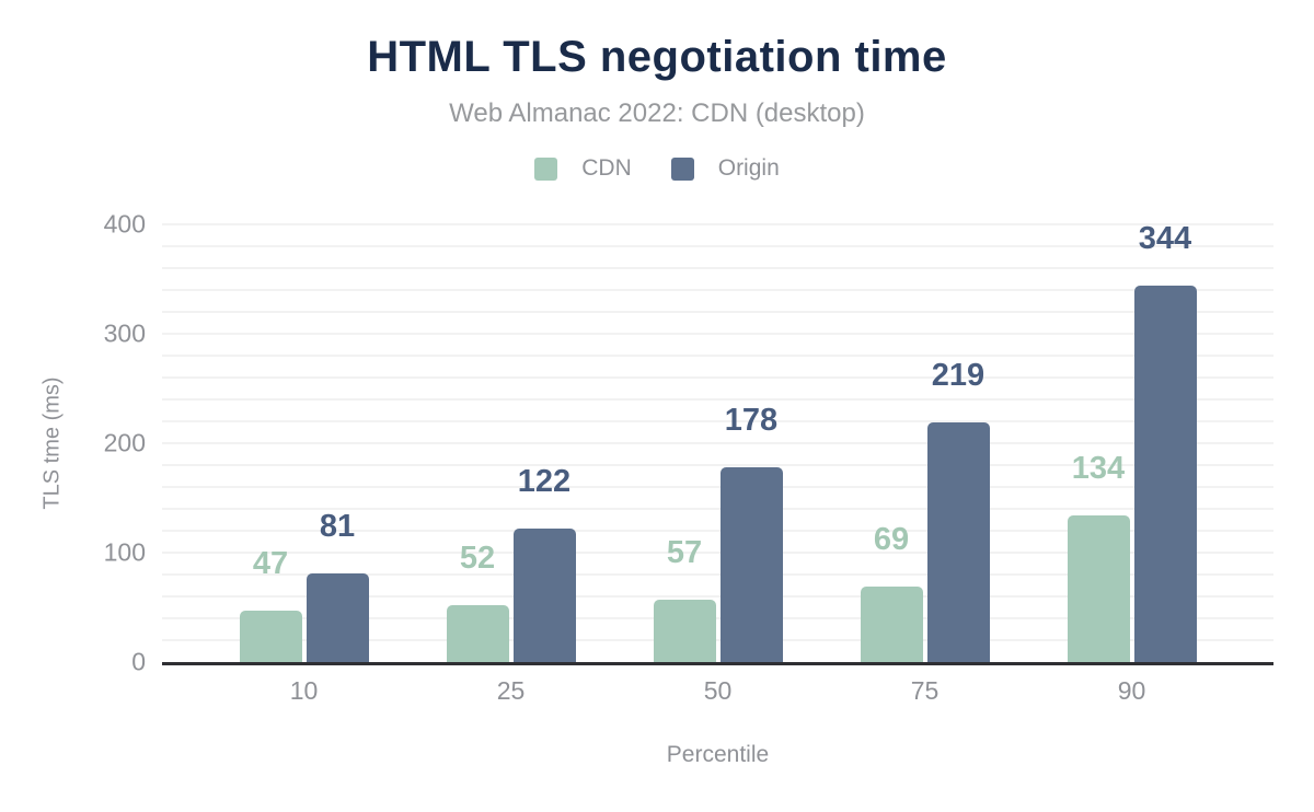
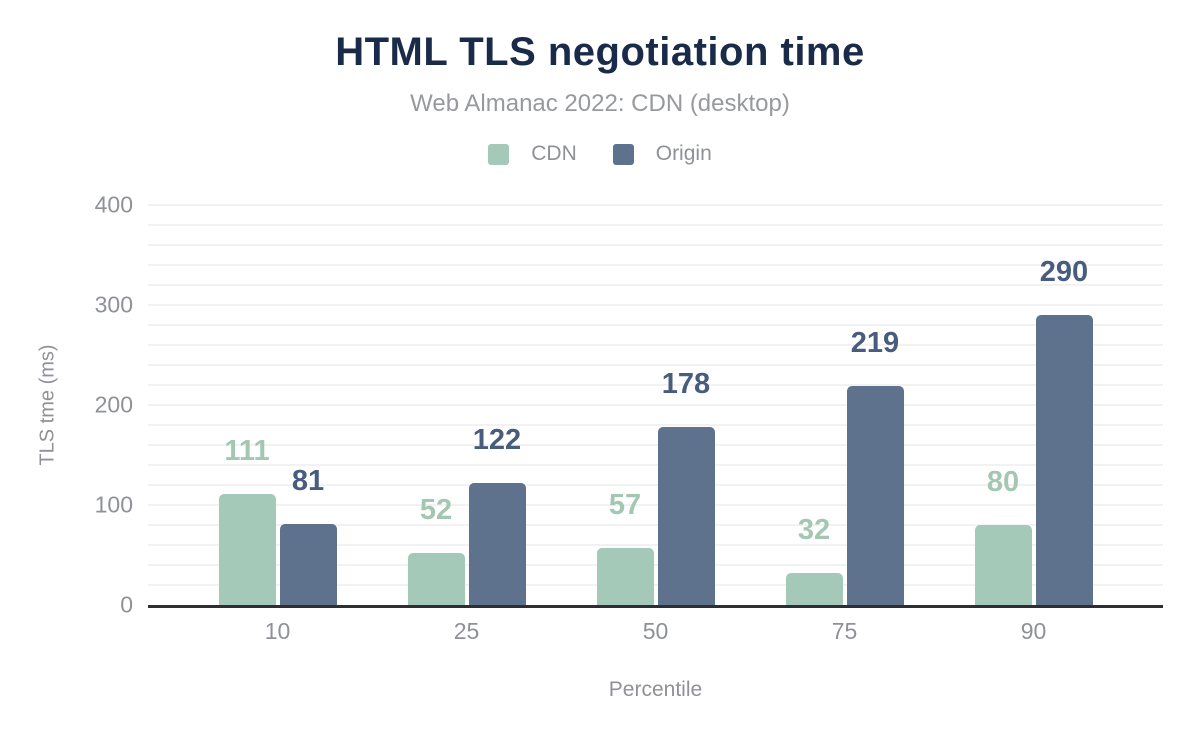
CDN/10: 47 -> 111
CDN/75: 69 -> 32
CDN/90: 134 -> 80
Origin/90: 344 -> 290
